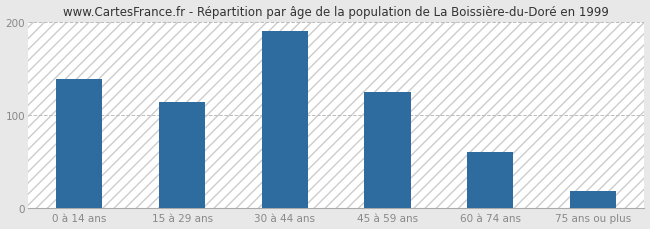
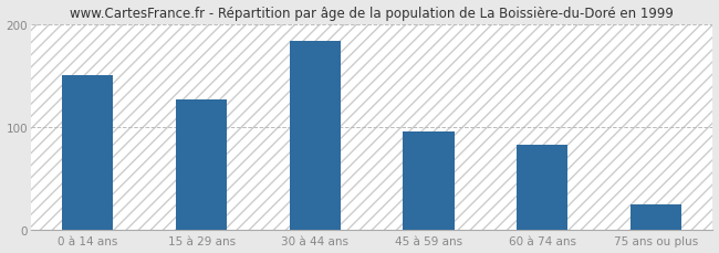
0 à 14 ans: 138 -> 150
15 à 29 ans: 114 -> 127
30 à 44 ans: 190 -> 183
45 à 59 ans: 124 -> 95
60 à 74 ans: 60 -> 82
75 ans ou plus: 18 -> 25
